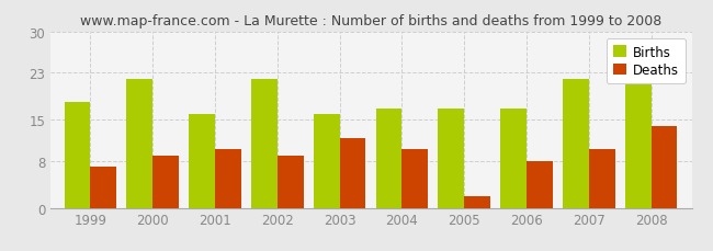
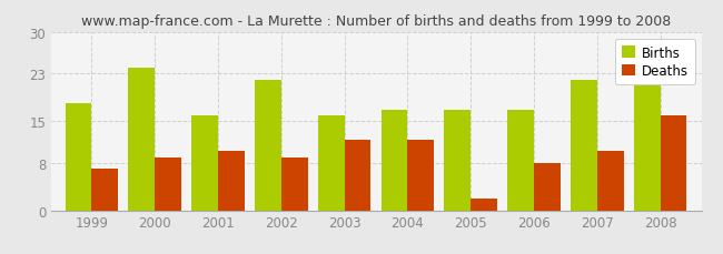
Births/2000: 22 -> 24
Deaths/2004: 10 -> 12
Deaths/2008: 14 -> 16
